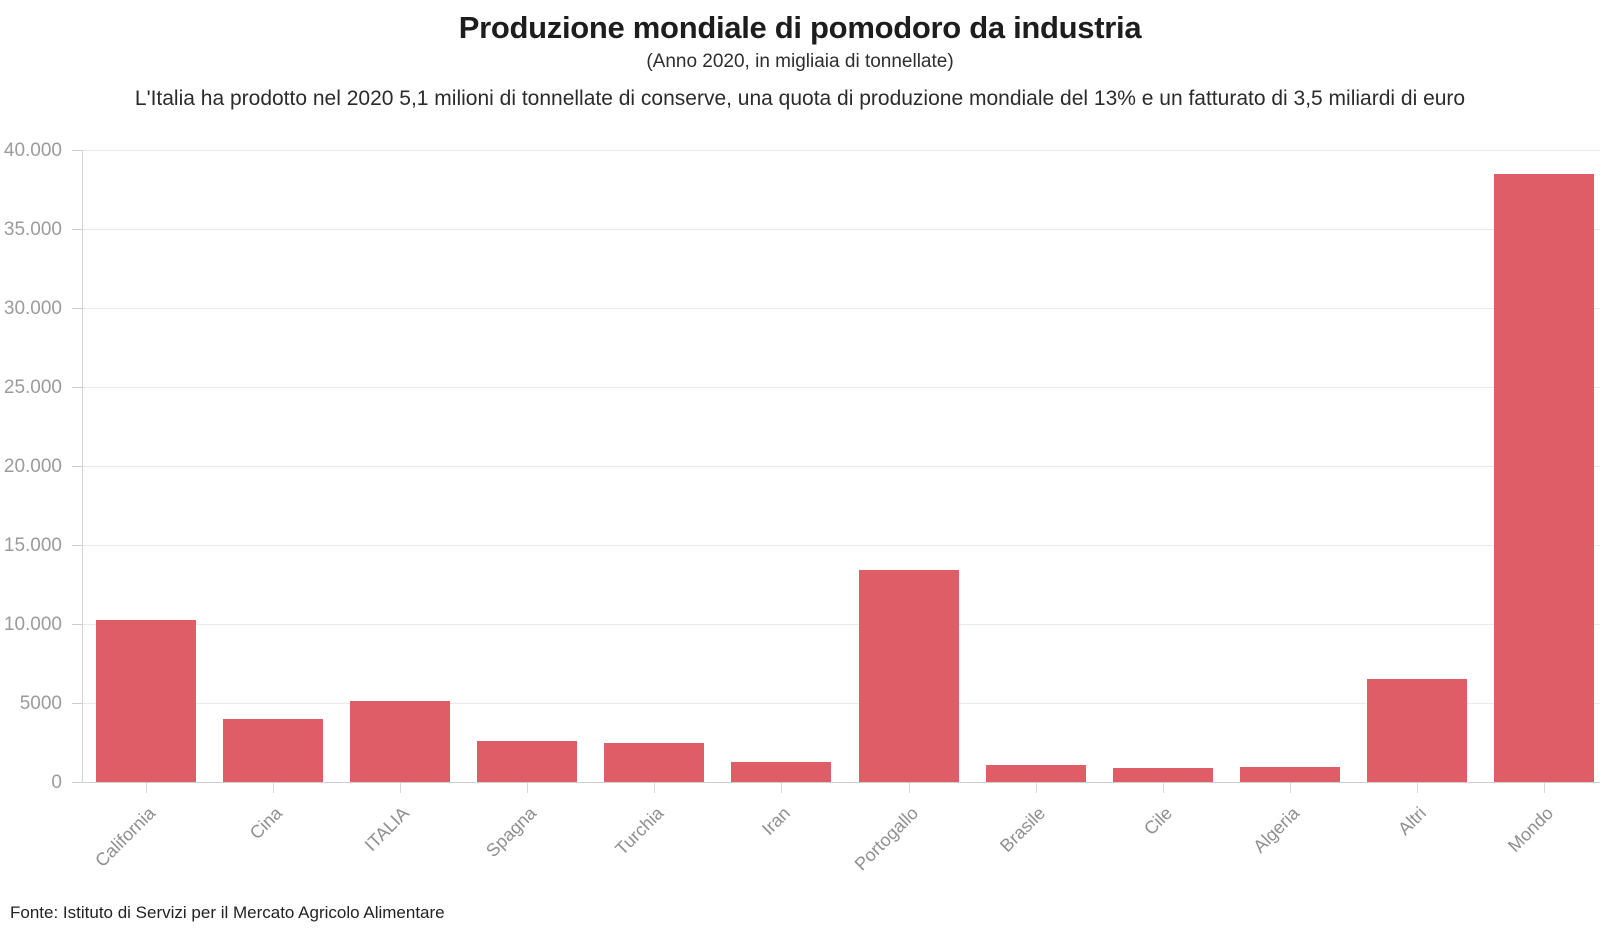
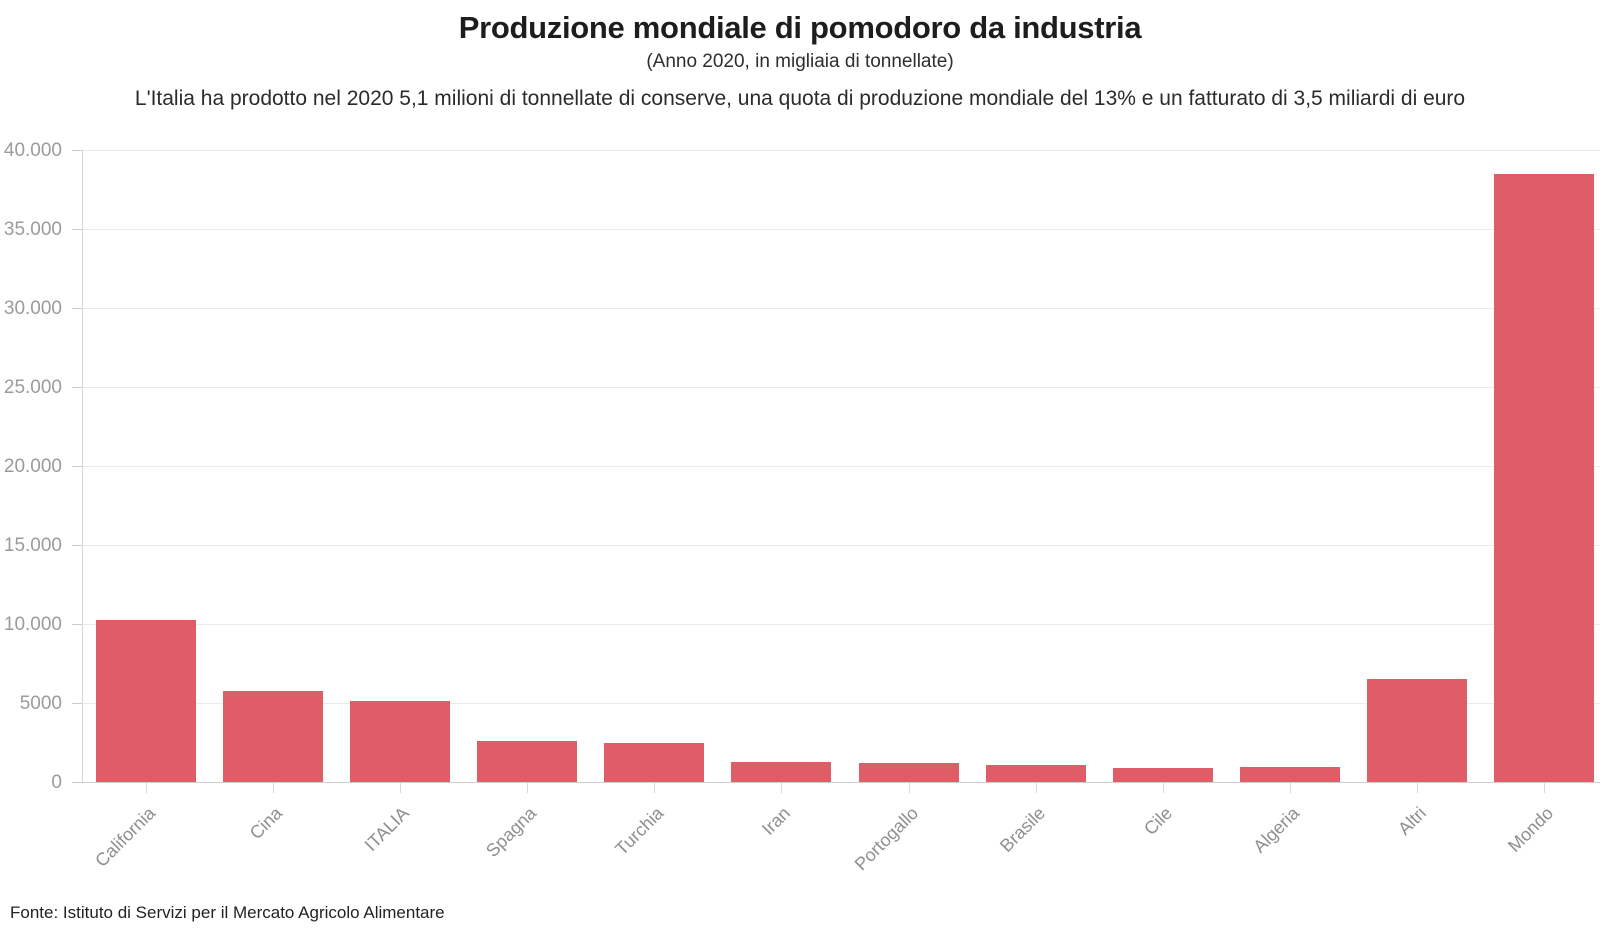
Cina: 4000 -> 5800
Portogallo: 13400 -> 1200
